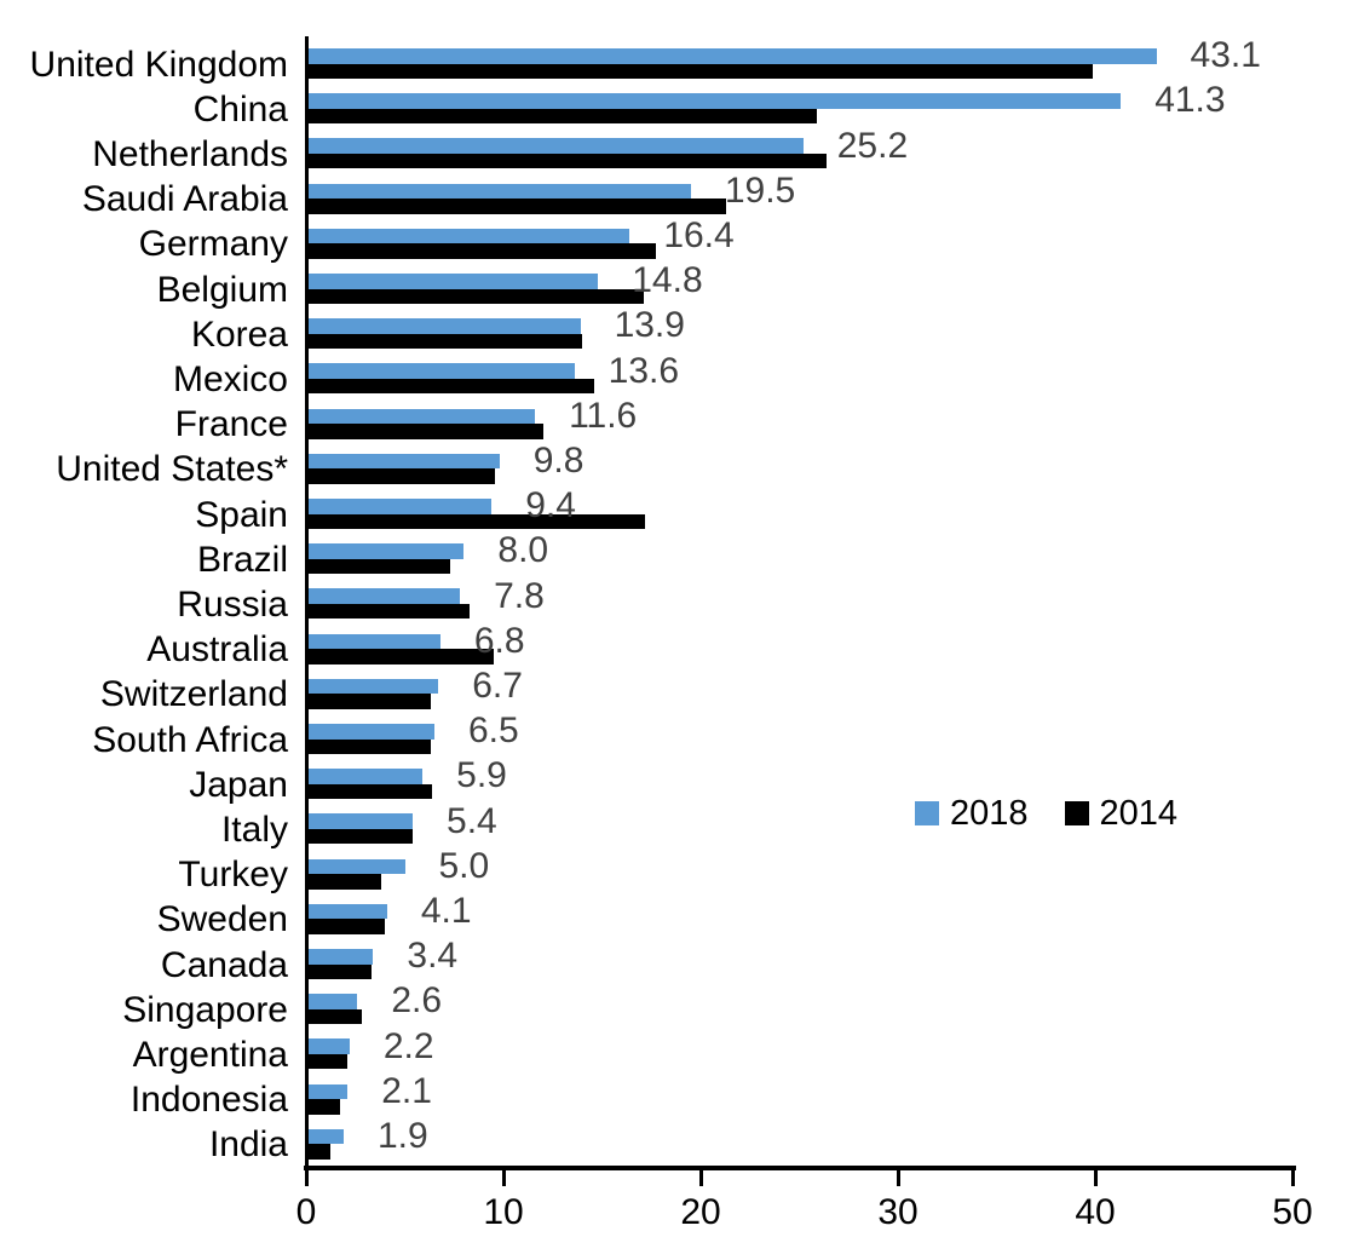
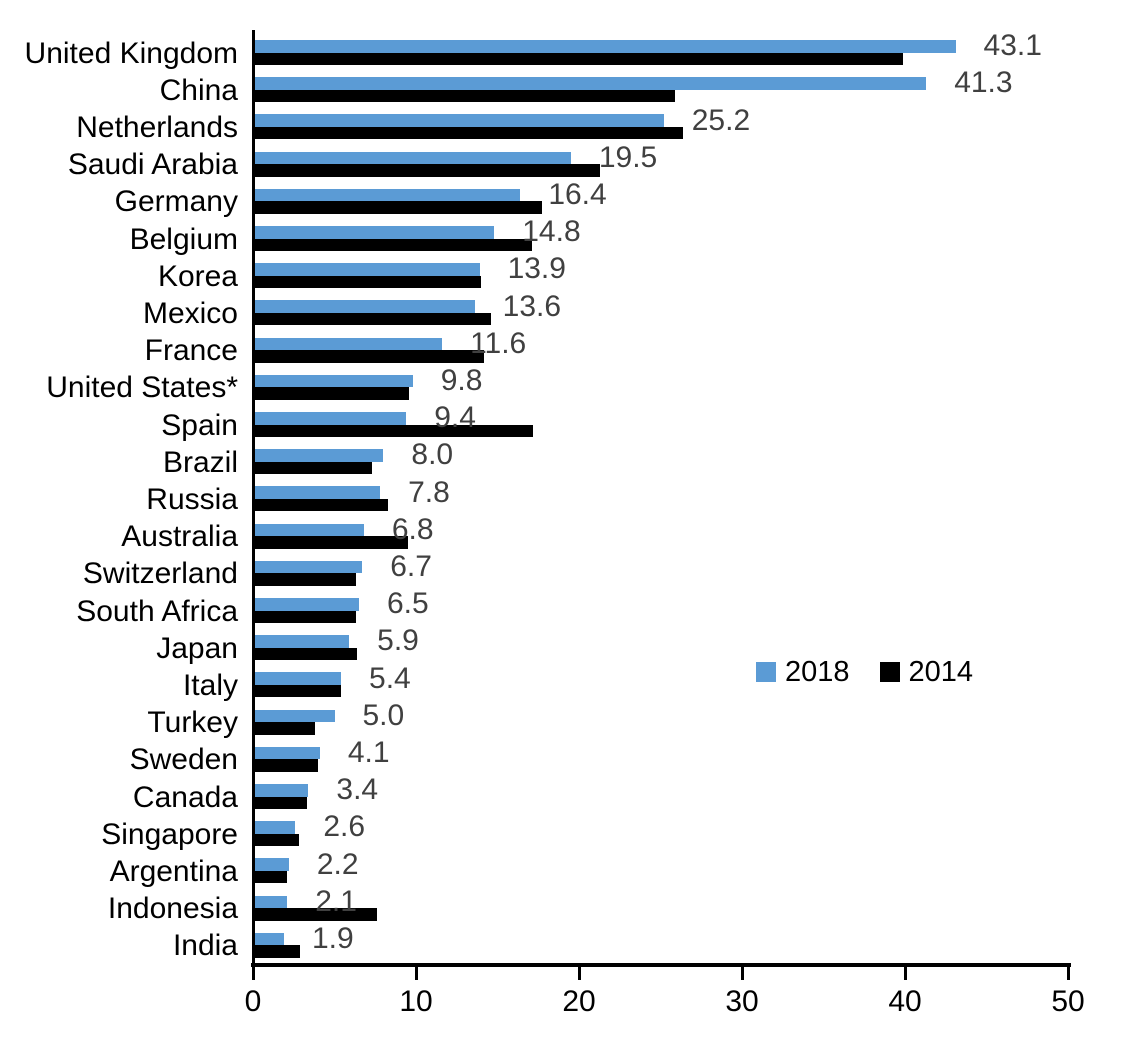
2014/France: 12.0 -> 14.2
2014/Indonesia: 1.7 -> 7.6
2014/India: 1.2 -> 2.9
